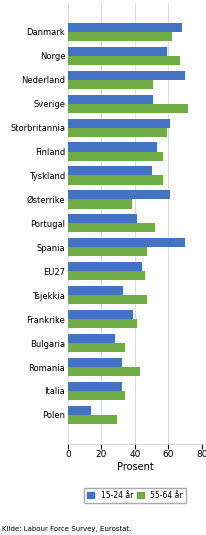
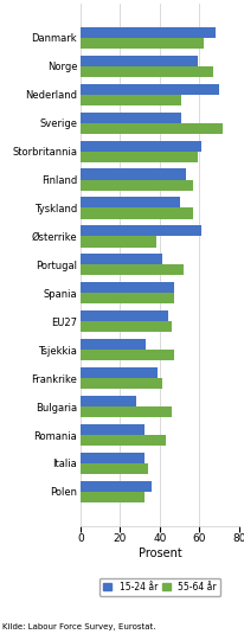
15-24 år/Spania: 70 -> 47
55-64 år/Bulgaria: 34 -> 46
15-24 år/Polen: 14 -> 36
55-64 år/Polen: 29 -> 32
